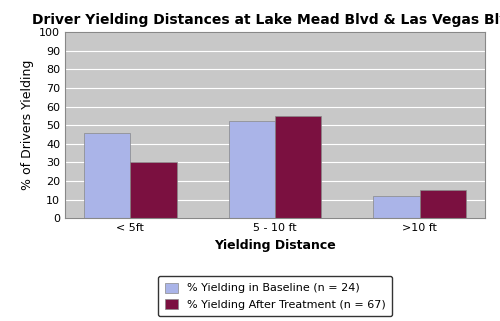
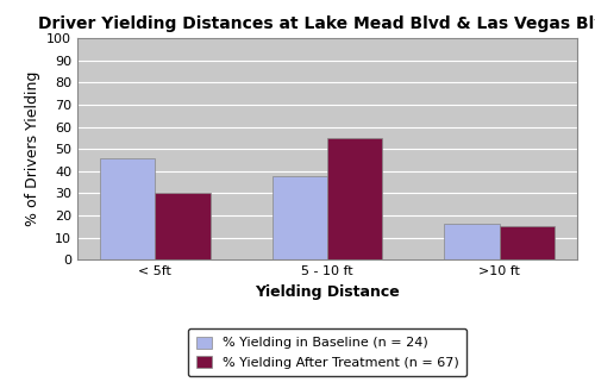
% Yielding in Baseline (n = 24)/5 - 10 ft: 52 -> 38
% Yielding in Baseline (n = 24)/>10 ft: 12 -> 16
